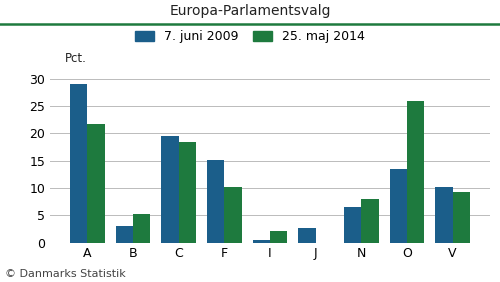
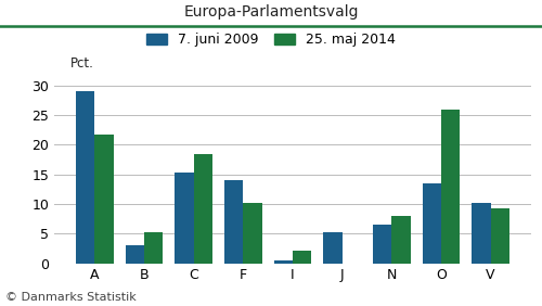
7. juni 2009/C: 19.5 -> 15.4
7. juni 2009/F: 15.1 -> 14.0
7. juni 2009/J: 2.7 -> 5.2
